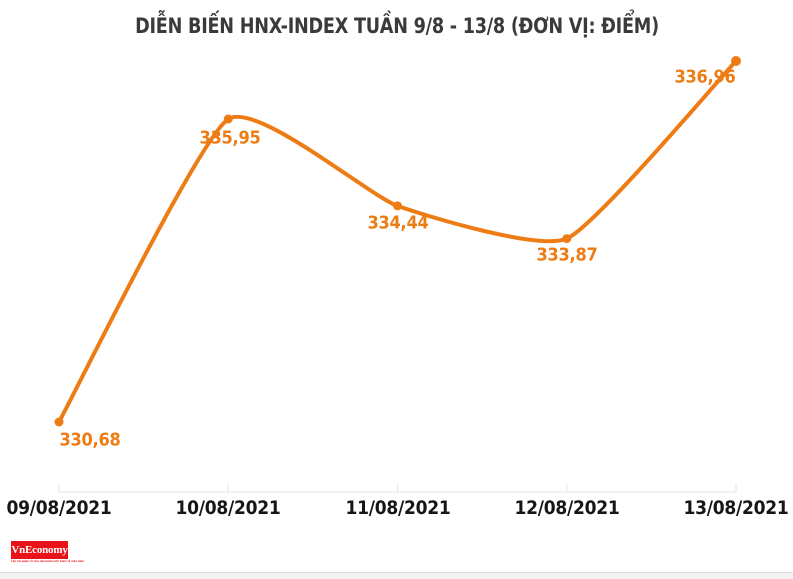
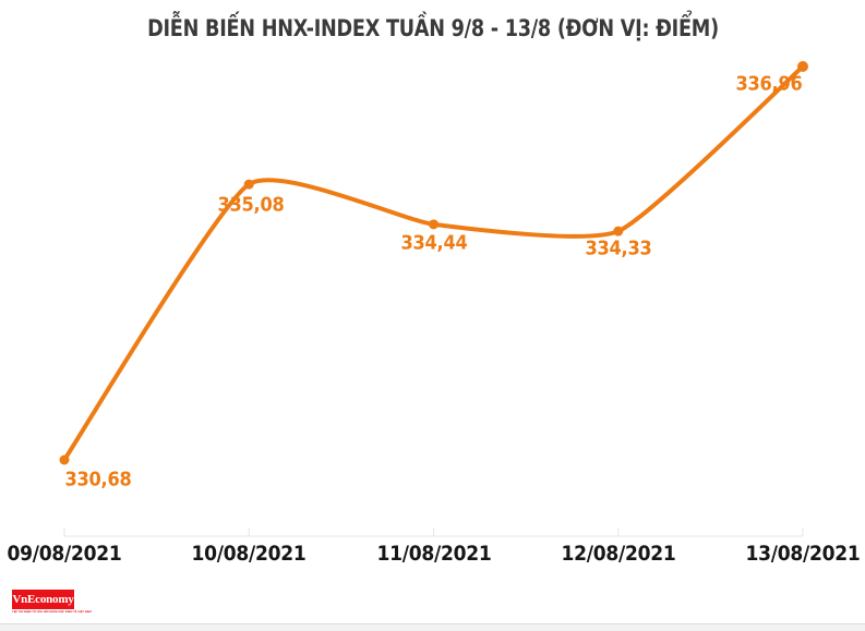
10/08/2021: 335,95 -> 335,08
12/08/2021: 333,87 -> 334,33
